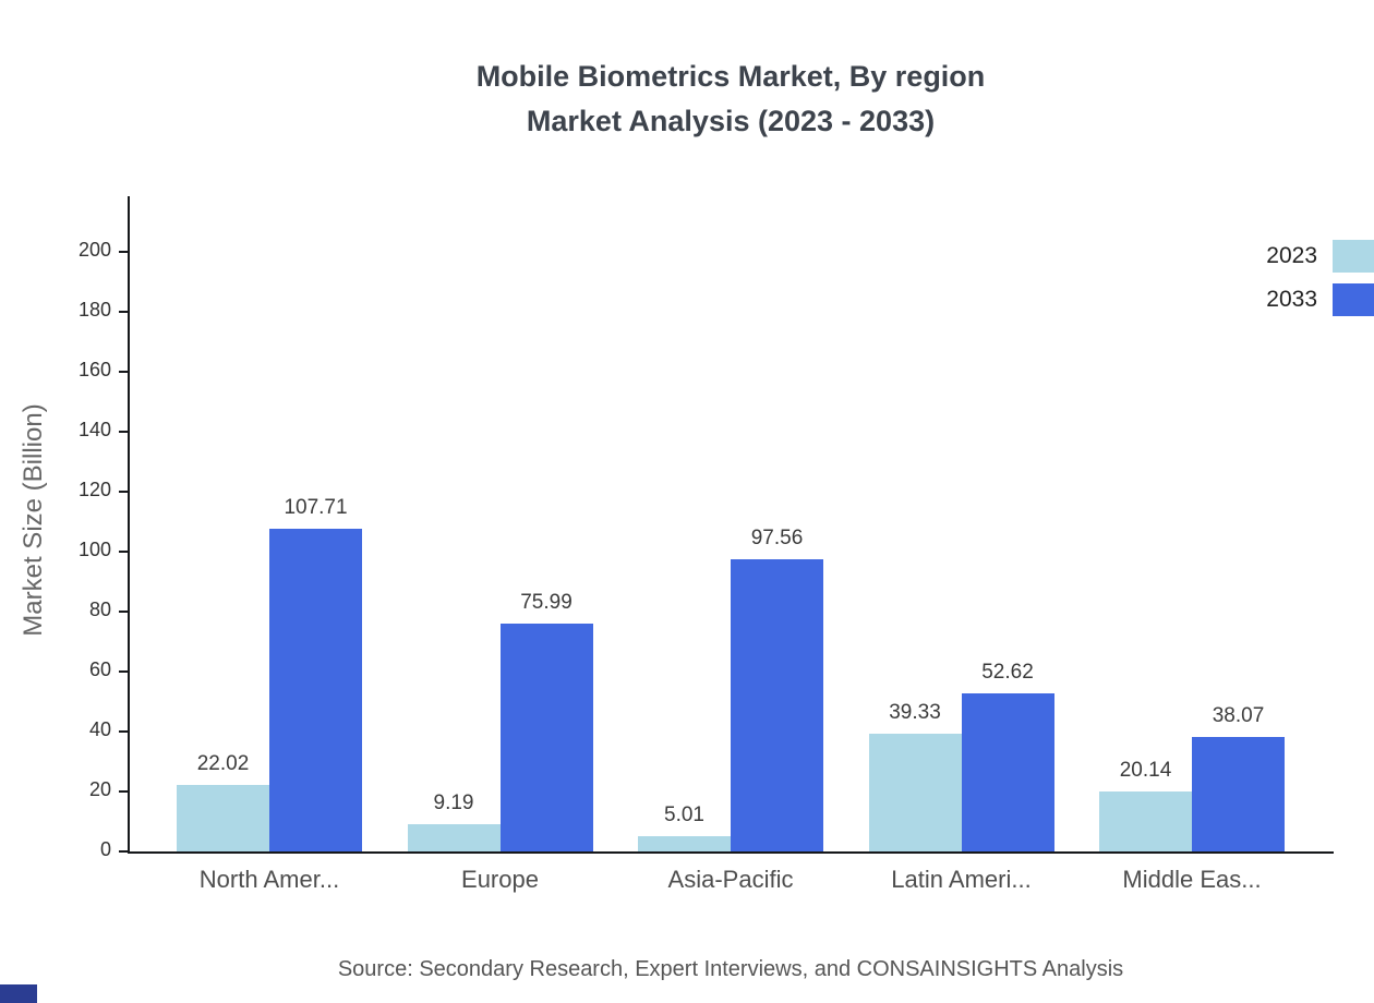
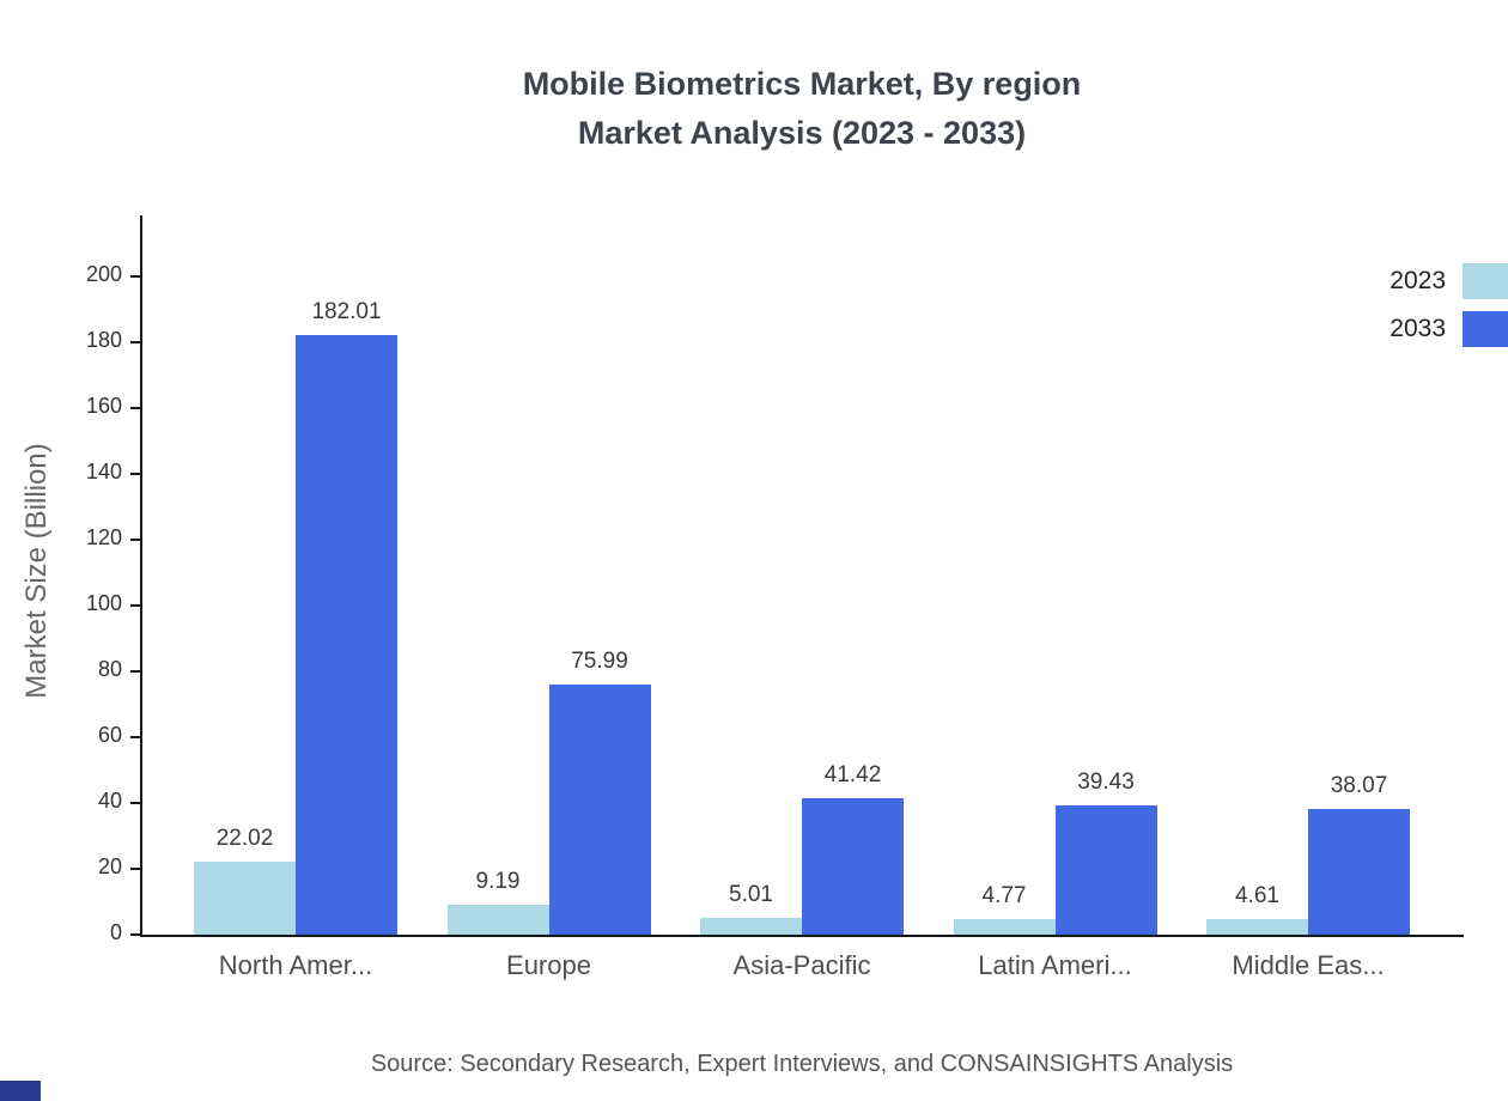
2033/North Amer...: 107.71 -> 182.01
2033/Asia-Pacific: 97.56 -> 41.42
2023/Latin Ameri...: 39.33 -> 4.77
2033/Latin Ameri...: 52.62 -> 39.43
2023/Middle Eas...: 20.14 -> 4.61
